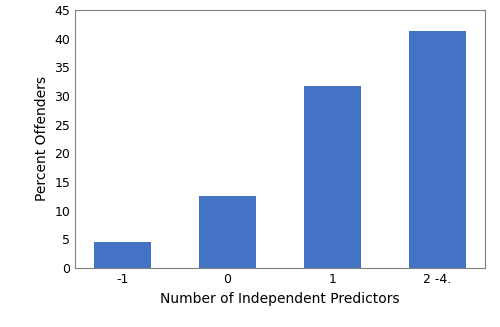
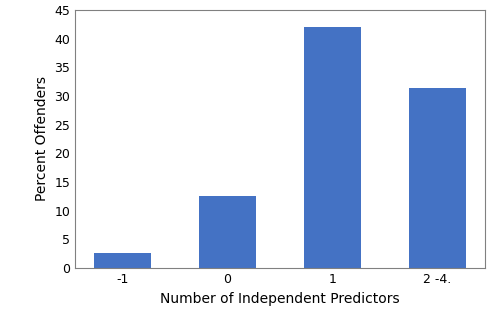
-1: 4.5 -> 2.6
1: 31.7 -> 42.0
2 -4.: 41.3 -> 31.4
